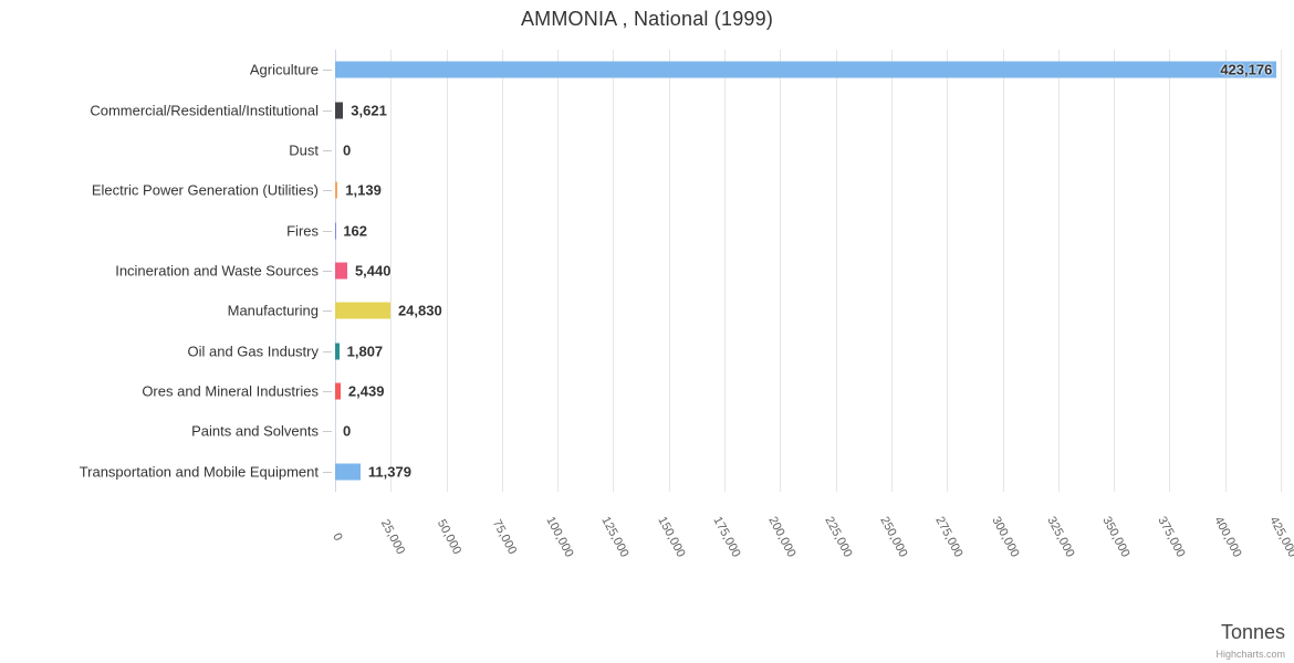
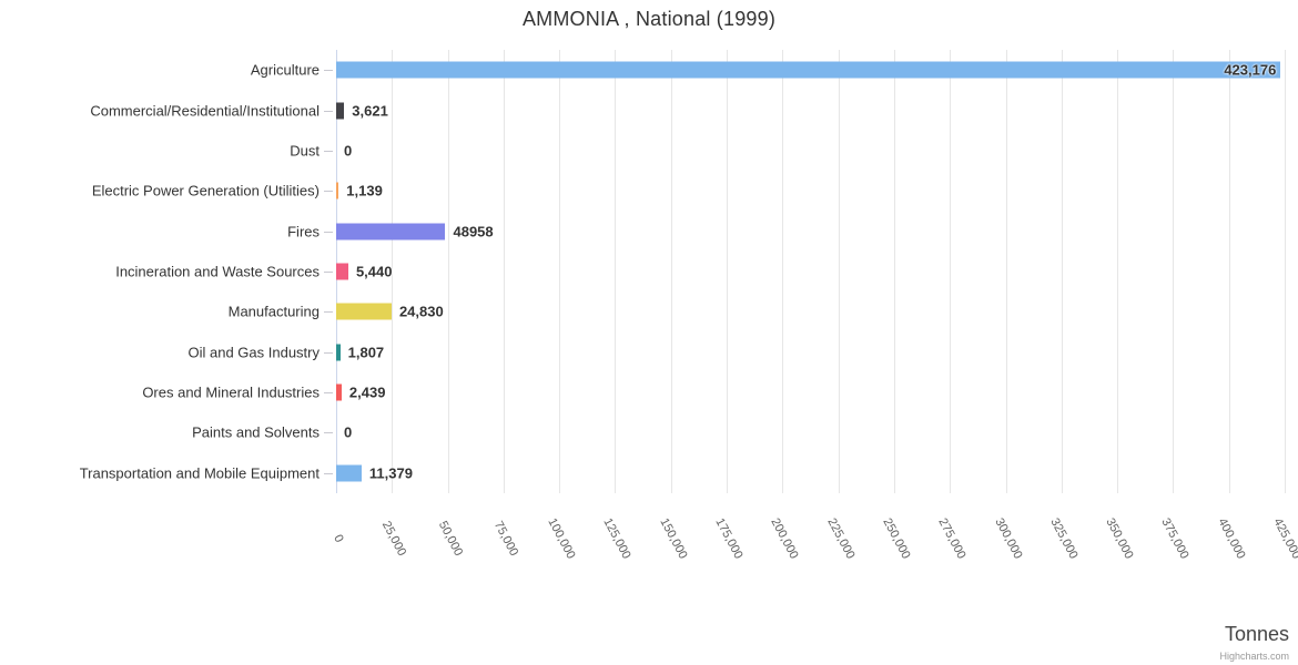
Fires: 162 -> 48958
